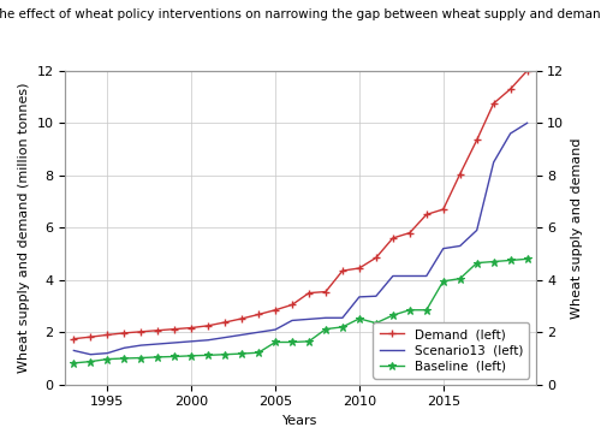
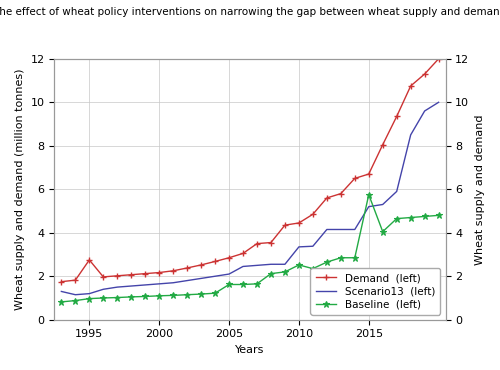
Demand (left)/1995: 1.90 -> 2.75
Baseline (left)/2015: 3.95 -> 5.75
